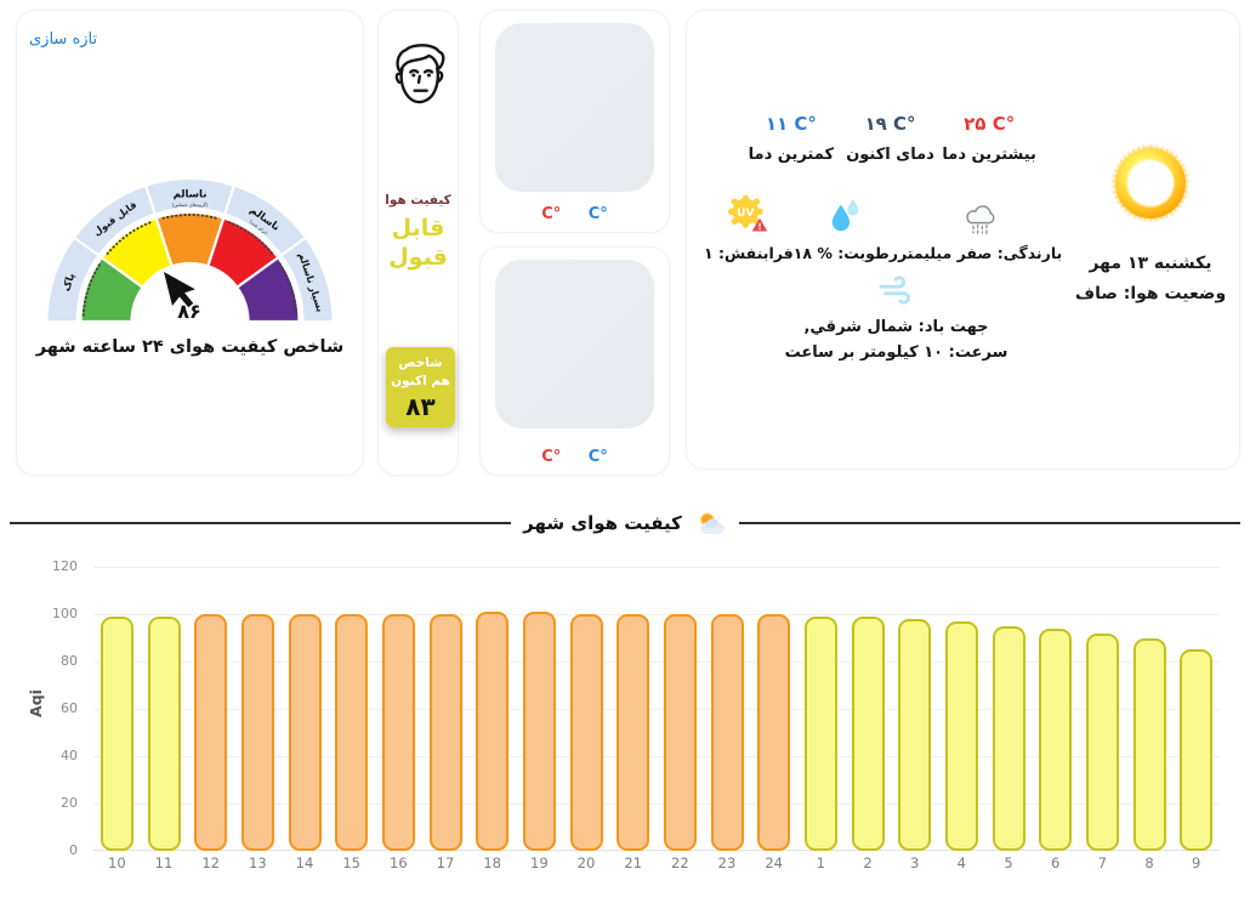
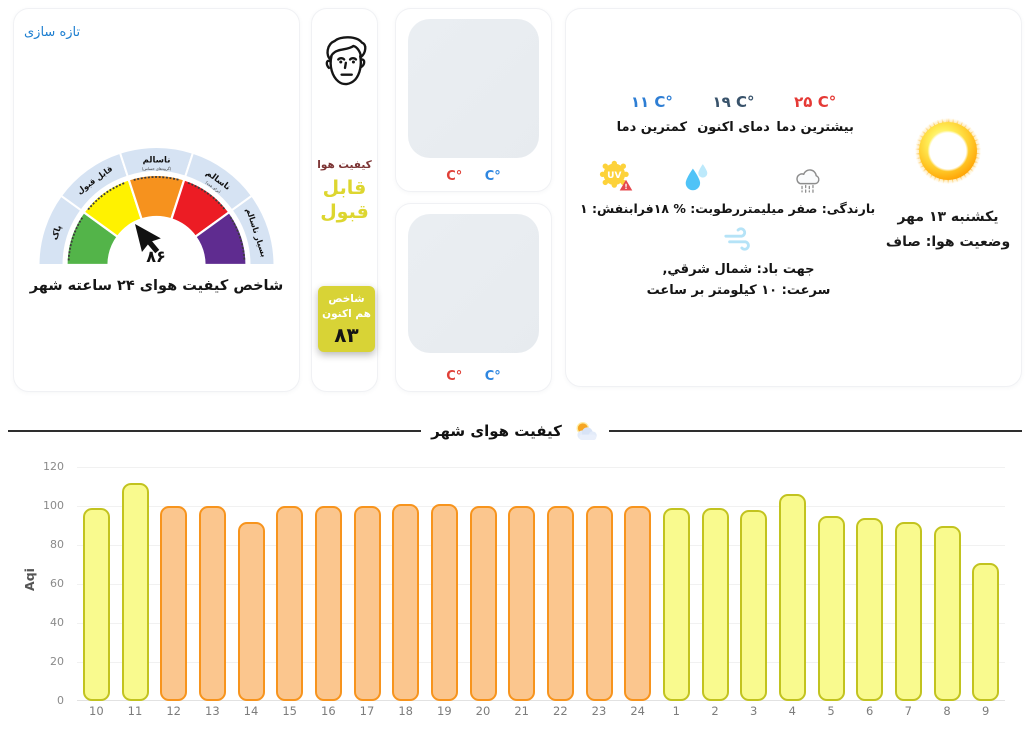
11: 99 -> 112
14: 100 -> 92
4: 97 -> 106
9: 85 -> 71
